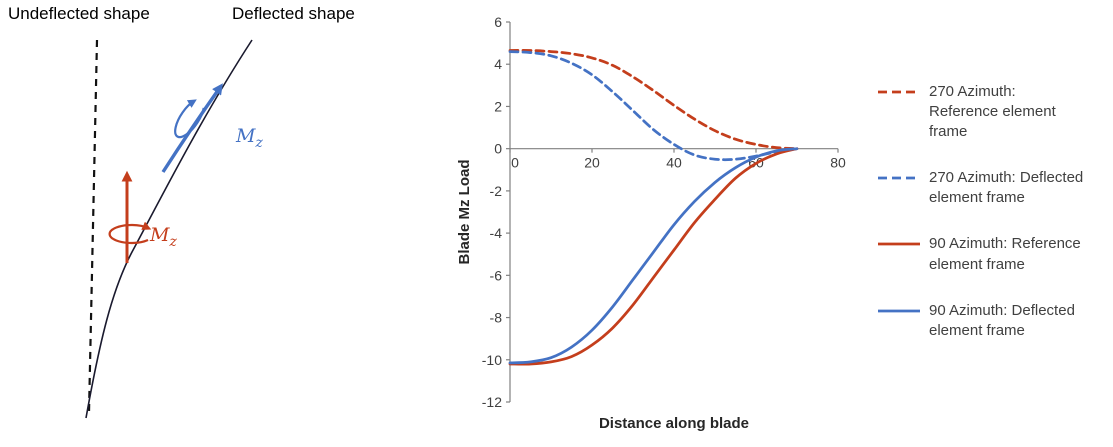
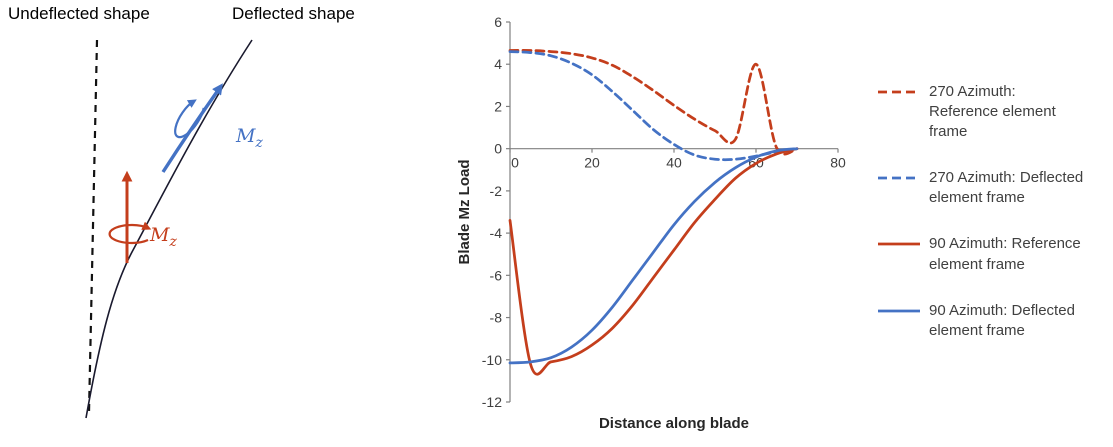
90 Azimuth: Reference element frame/0: -10.2 -> -3.4
270 Azimuth: Reference element frame/60: 0.2 -> 4.0
